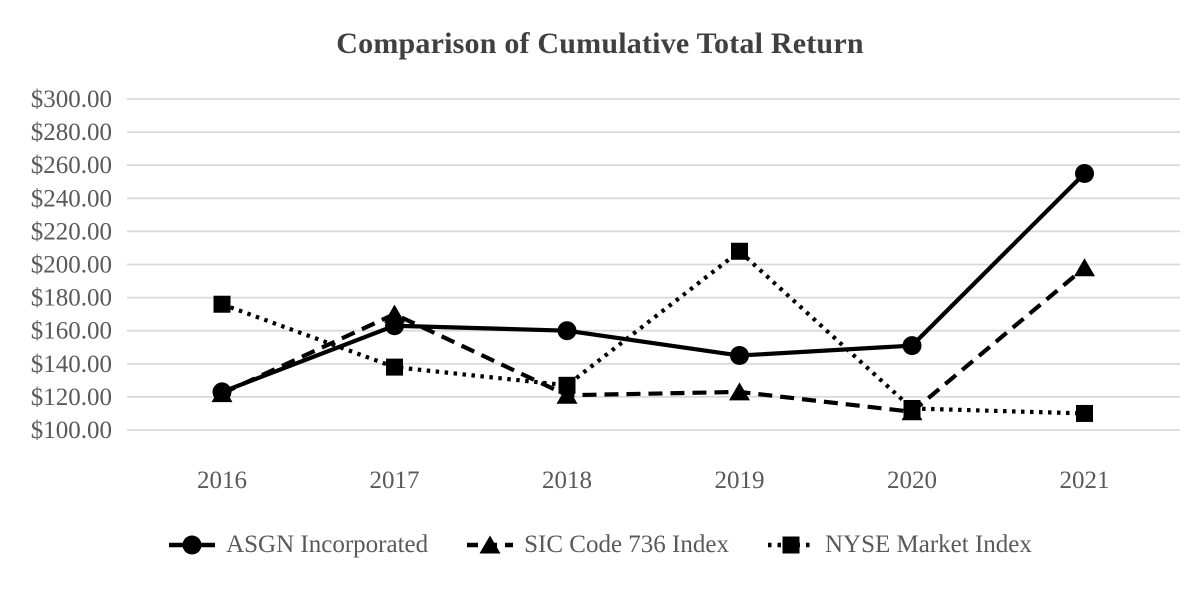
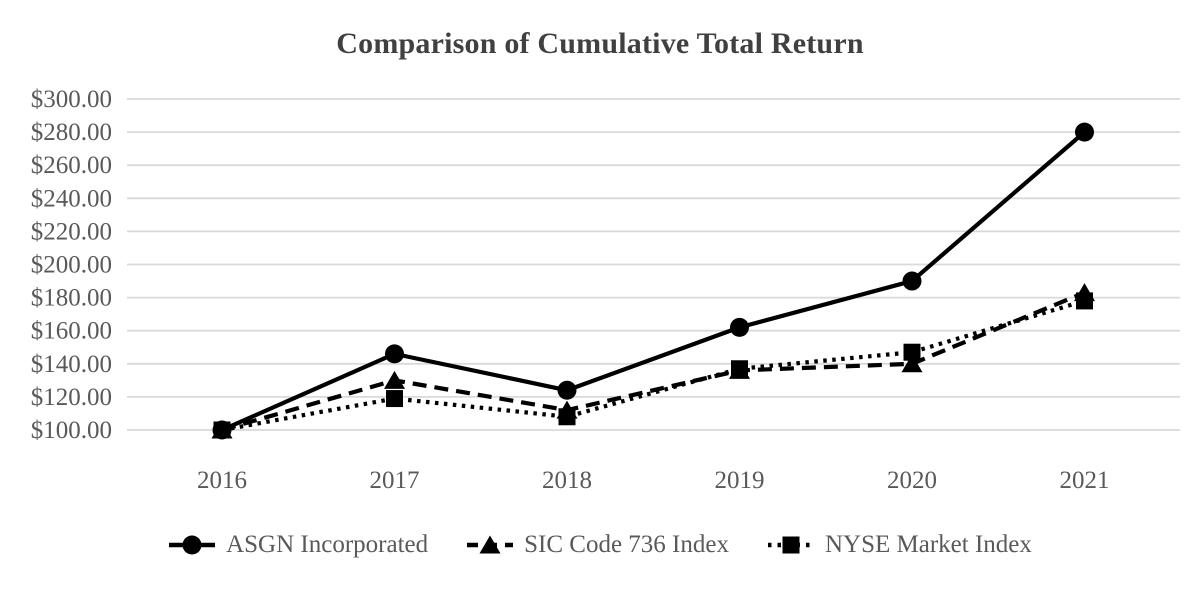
ASGN Incorporated/2016: $123 -> $100
SIC Code 736 Index/2016: $122 -> $100
NYSE Market Index/2016: $176 -> $100
ASGN Incorporated/2017: $163 -> $146
SIC Code 736 Index/2017: $170 -> $130
NYSE Market Index/2017: $138 -> $119
ASGN Incorporated/2018: $160 -> $124
SIC Code 736 Index/2018: $121 -> $112
NYSE Market Index/2018: $127 -> $108
ASGN Incorporated/2019: $145 -> $162
SIC Code 736 Index/2019: $123 -> $136
NYSE Market Index/2019: $208 -> $137
ASGN Incorporated/2020: $151 -> $190
SIC Code 736 Index/2020: $111 -> $140
NYSE Market Index/2020: $113 -> $147
ASGN Incorporated/2021: $255 -> $280
SIC Code 736 Index/2021: $198 -> $183
NYSE Market Index/2021: $110 -> $178
